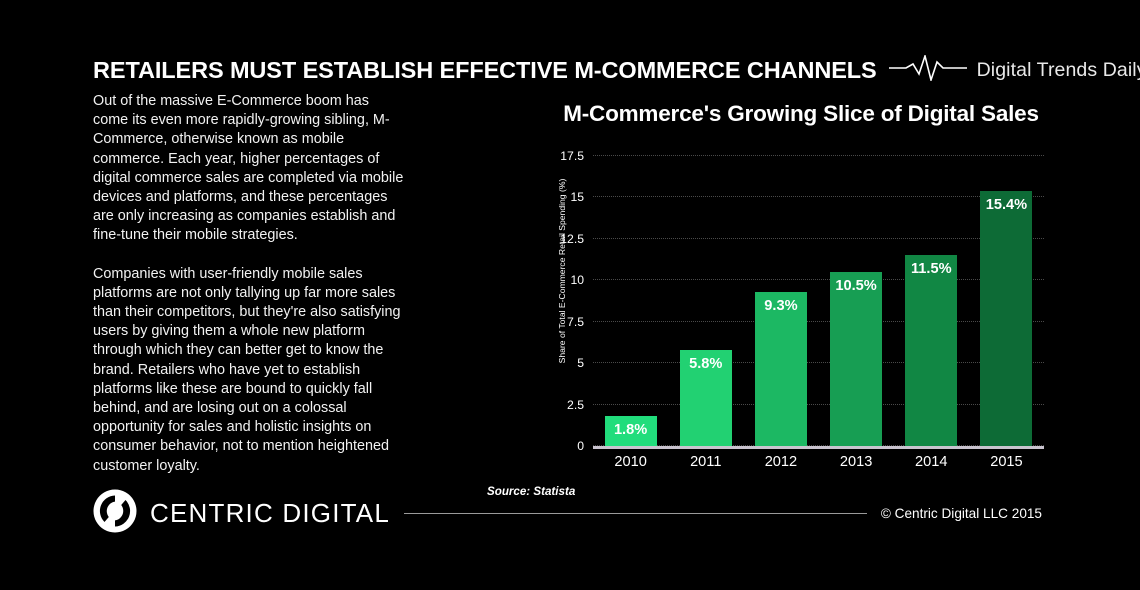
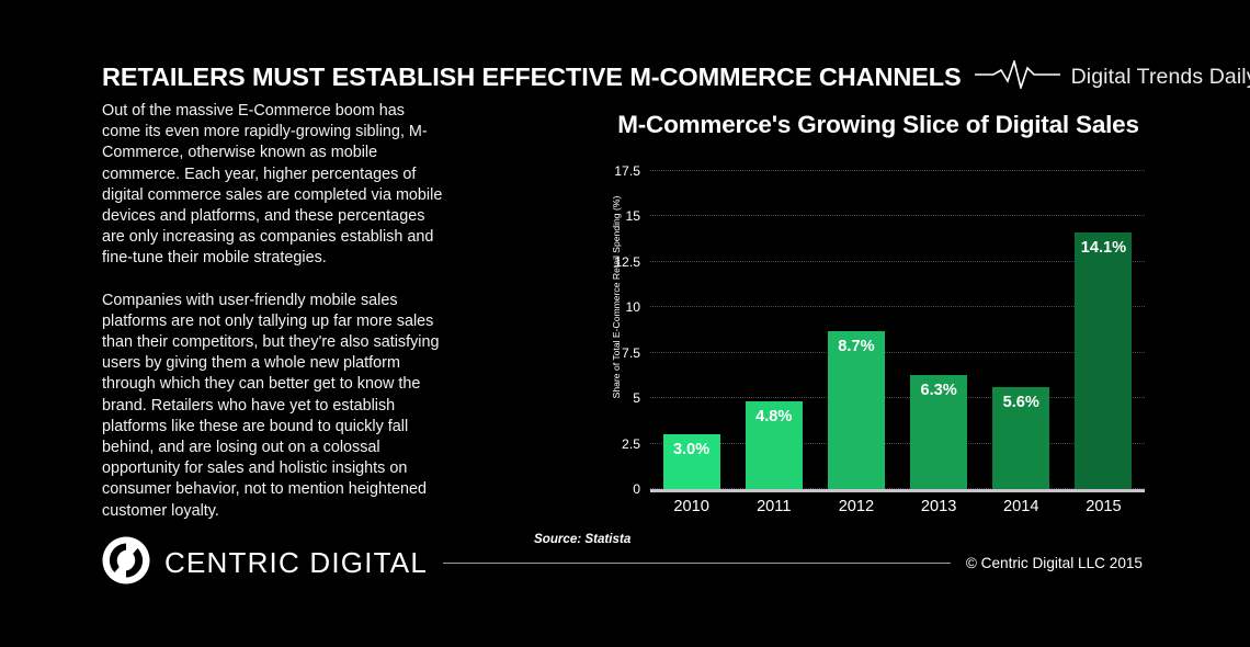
2010: 1.8% -> 3.0%
2011: 5.8% -> 4.8%
2012: 9.3% -> 8.7%
2013: 10.5% -> 6.3%
2014: 11.5% -> 5.6%
2015: 15.4% -> 14.1%
